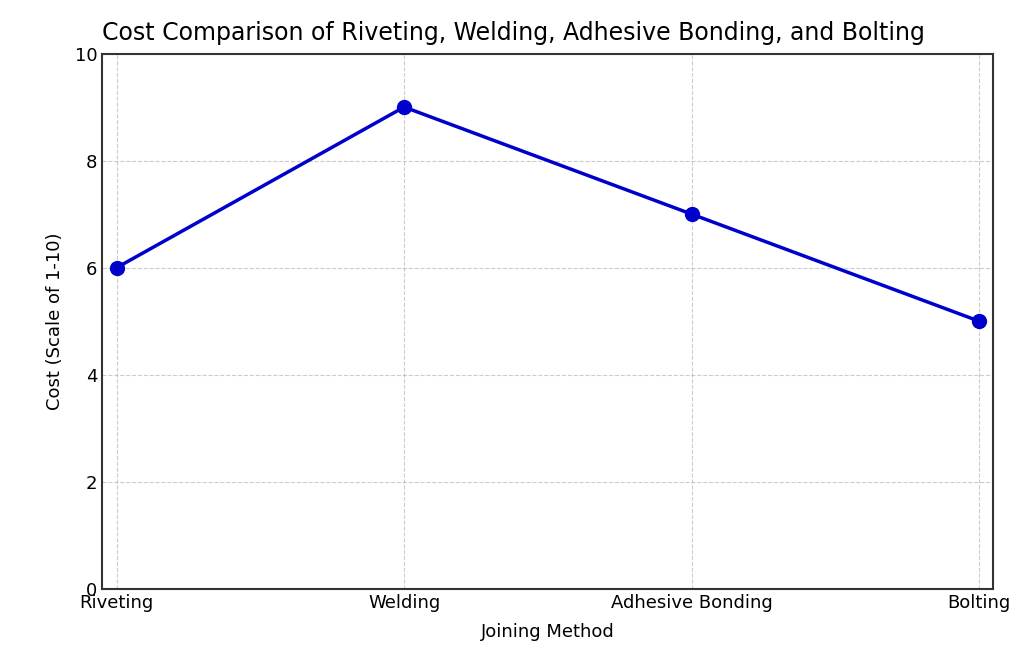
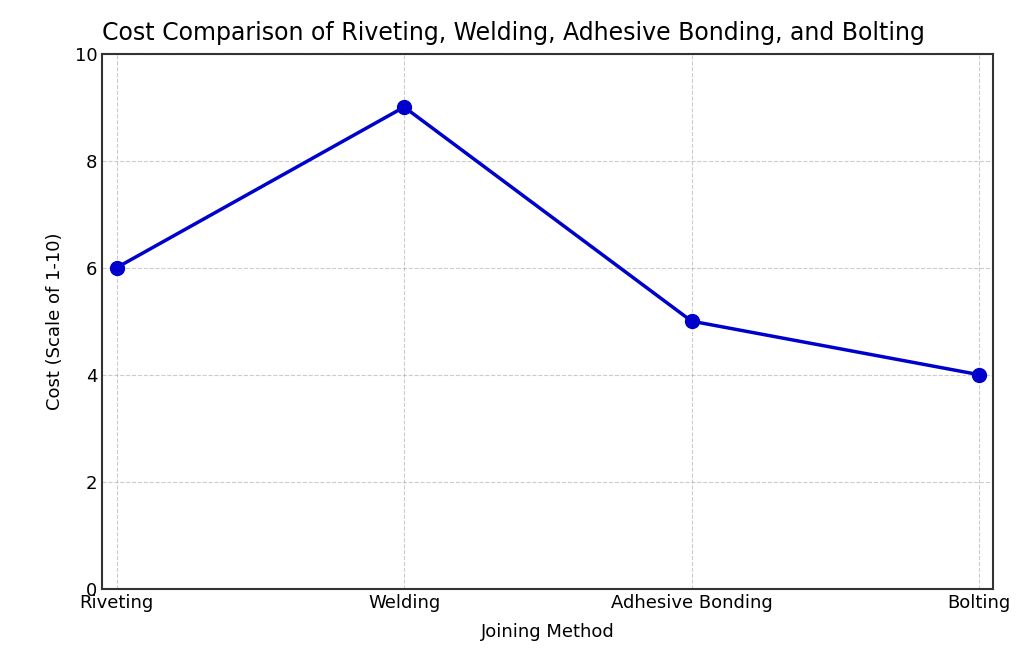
Adhesive Bonding: 7 -> 5
Bolting: 5 -> 4
